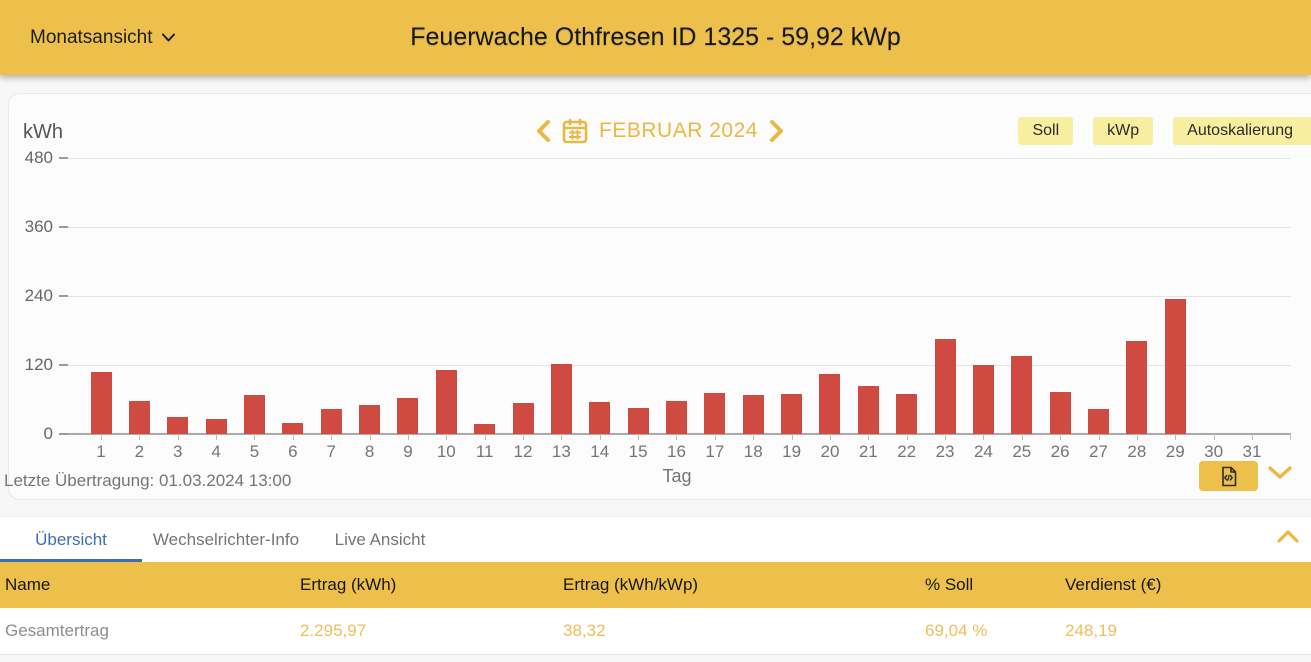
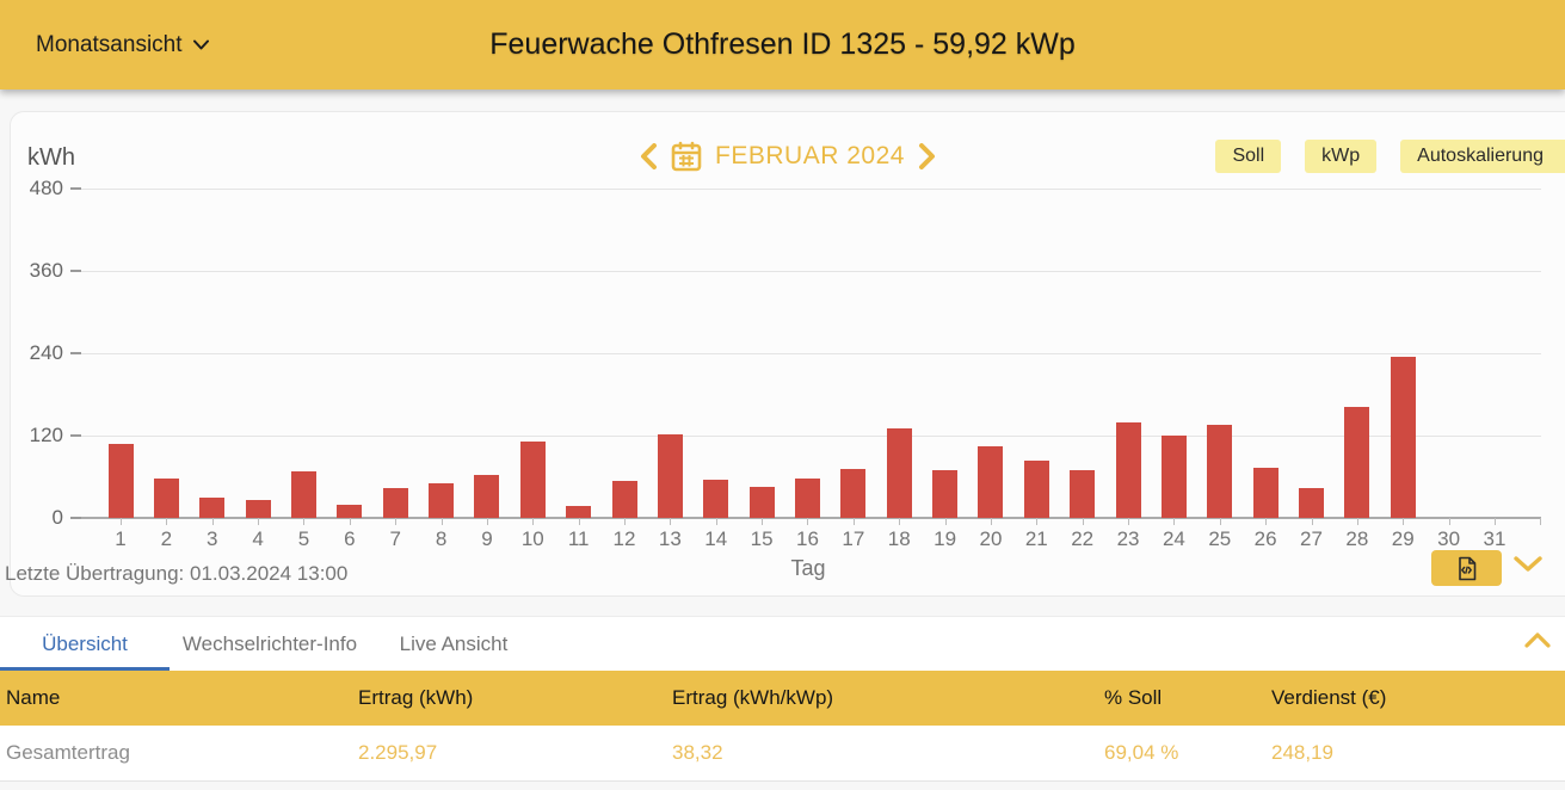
18: 70 -> 130
23: 170 -> 140
